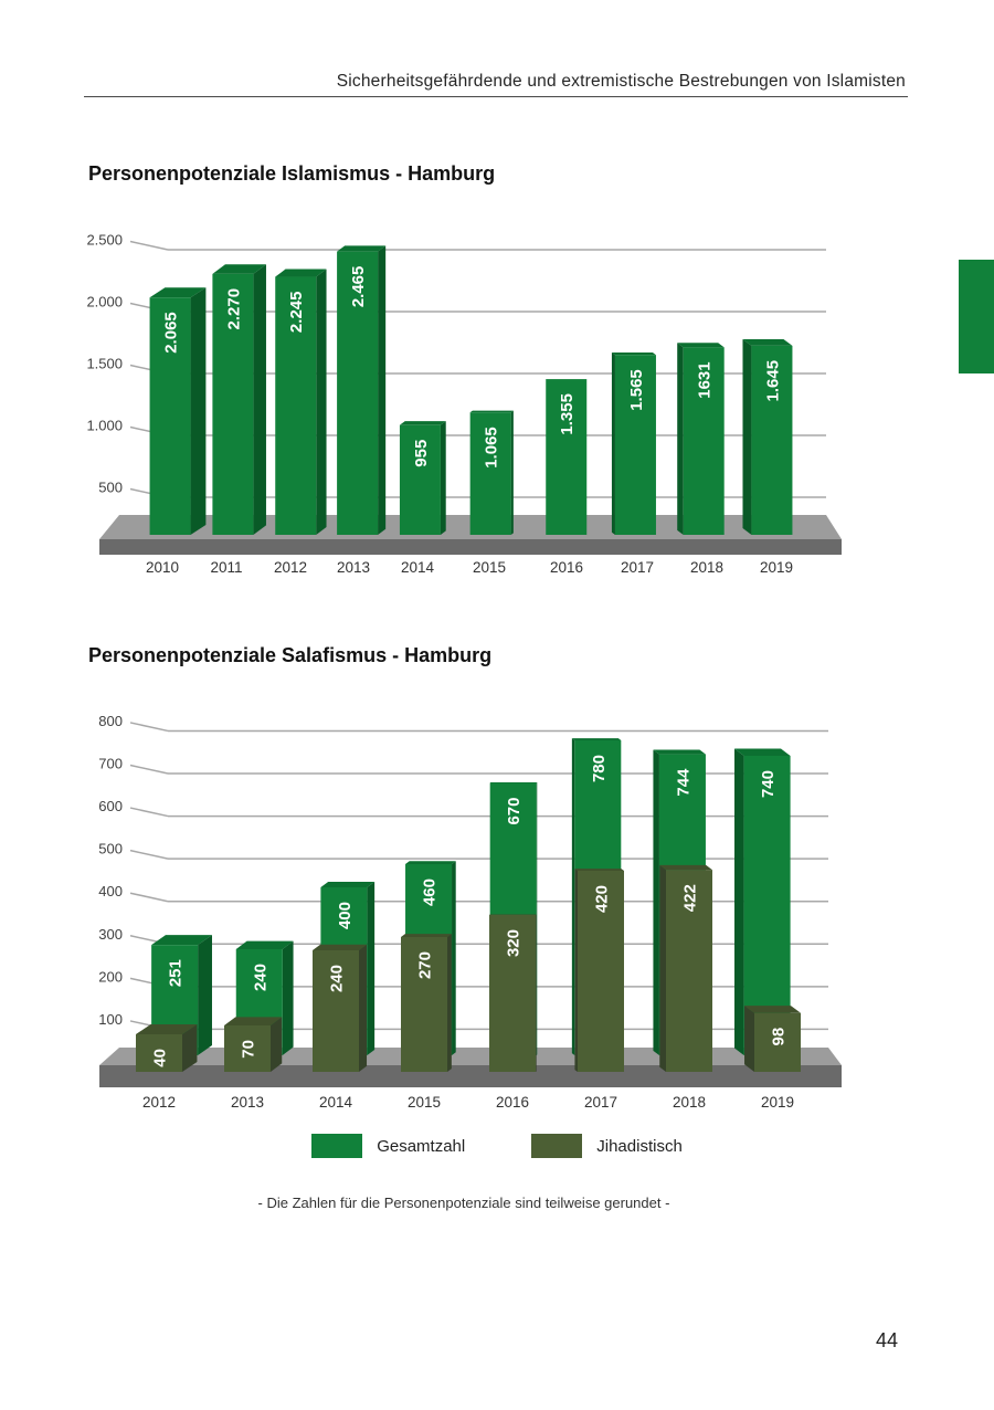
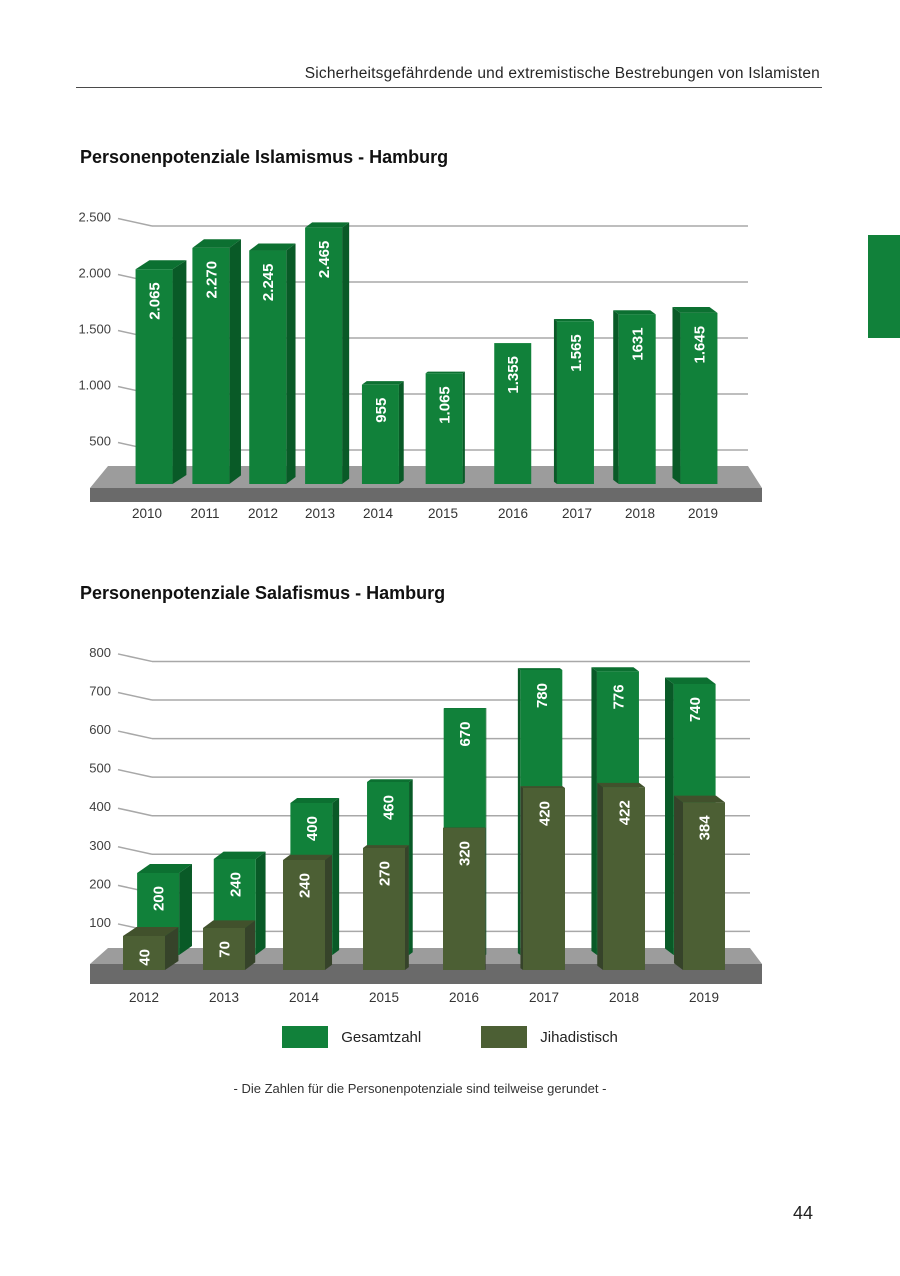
Personenpotenziale Salafismus - Hamburg/Gesamtzahl/2012: 251 -> 200
Personenpotenziale Salafismus - Hamburg/Gesamtzahl/2018: 744 -> 776
Personenpotenziale Salafismus - Hamburg/Jihadistisch/2019: 98 -> 384
